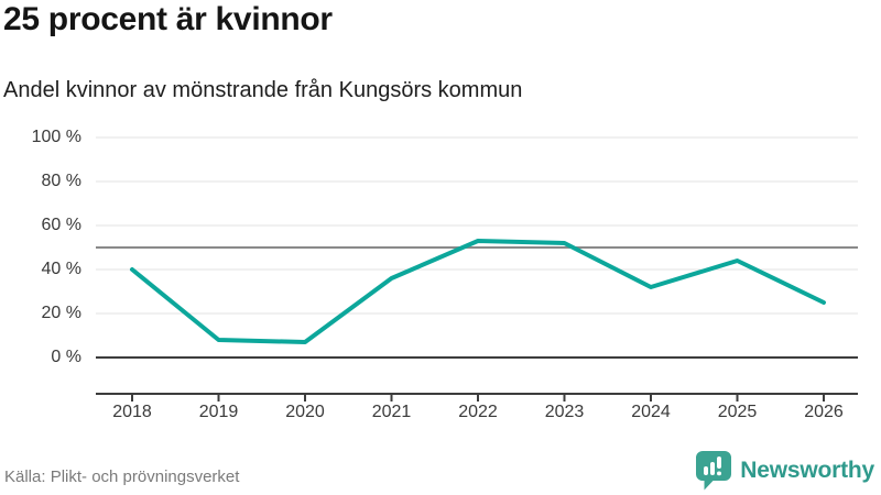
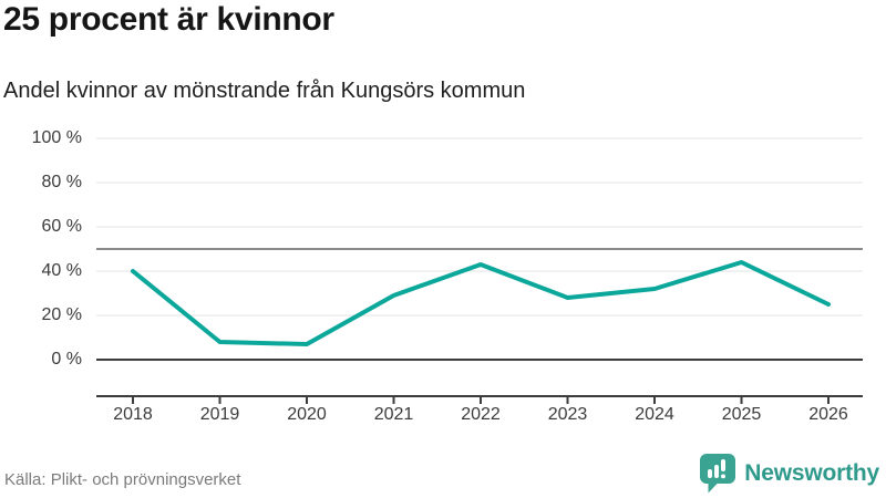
2021: 36% -> 29%
2022: 53% -> 43%
2023: 52% -> 28%
